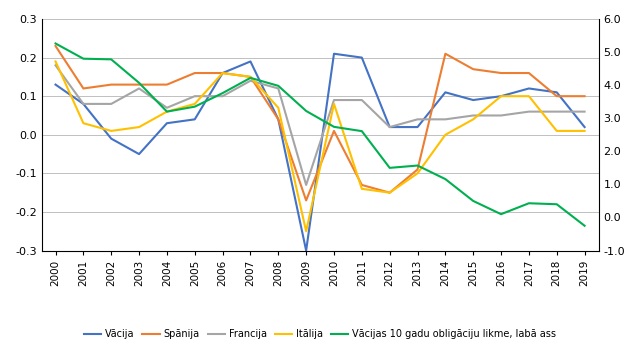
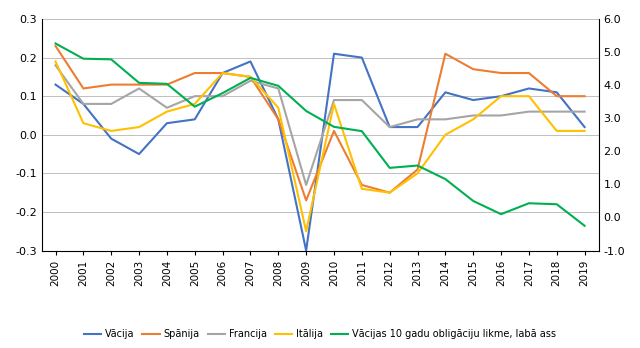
Vācijas 10 gadu obligāciju likme, labā ass/2004: 3.20 -> 4.04
